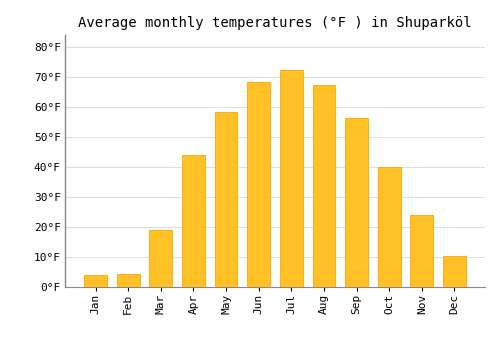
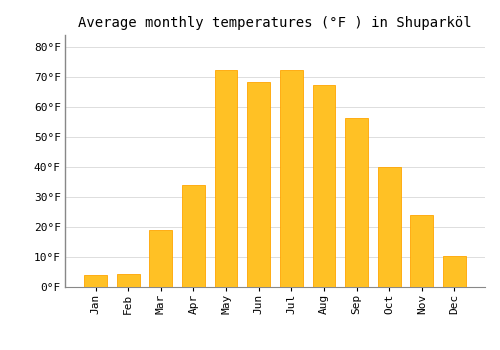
Apr: 44.0°F -> 34.0°F
May: 58.5°F -> 72.5°F
